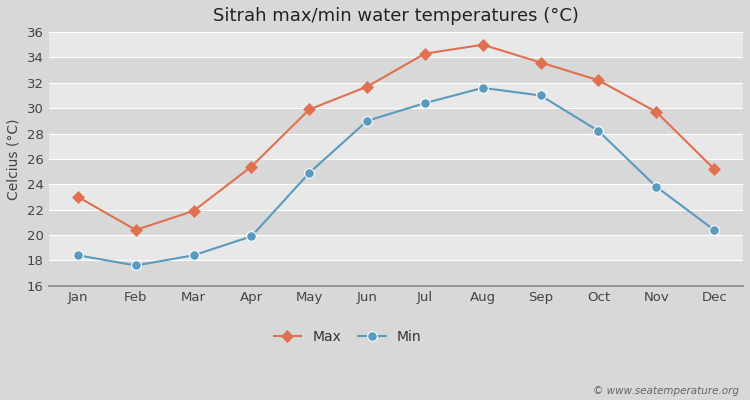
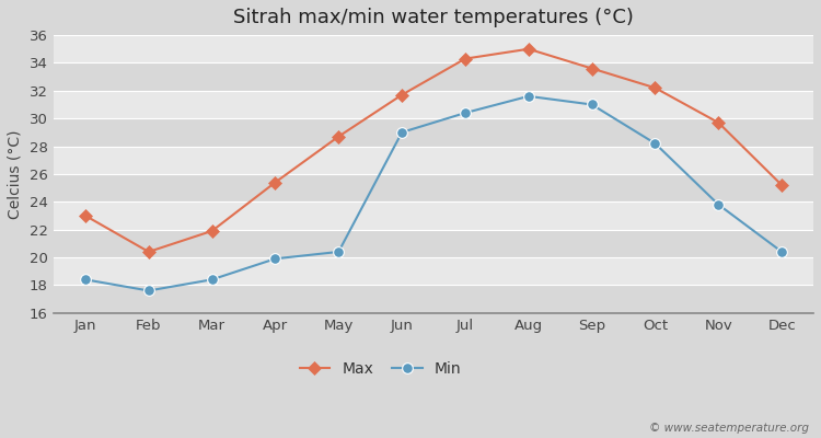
Max/May: 29.9 -> 28.7
Min/May: 24.9 -> 20.4
